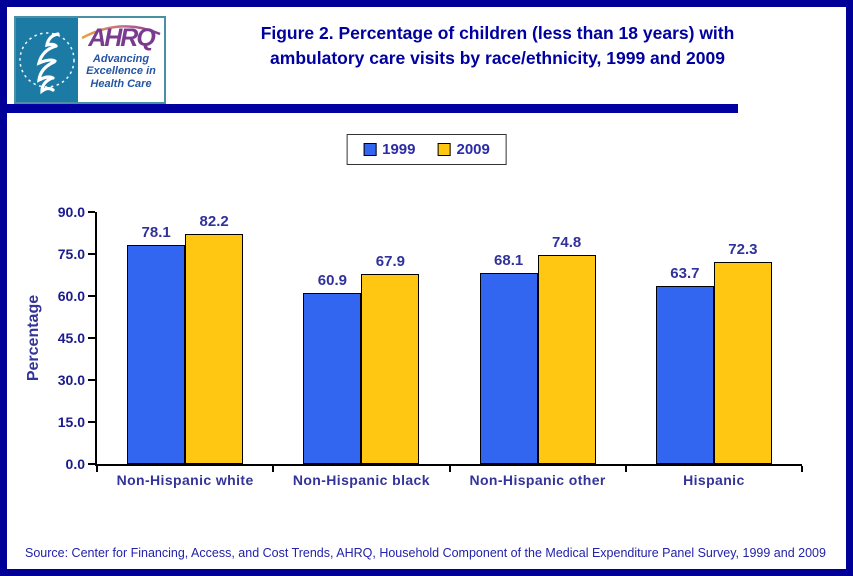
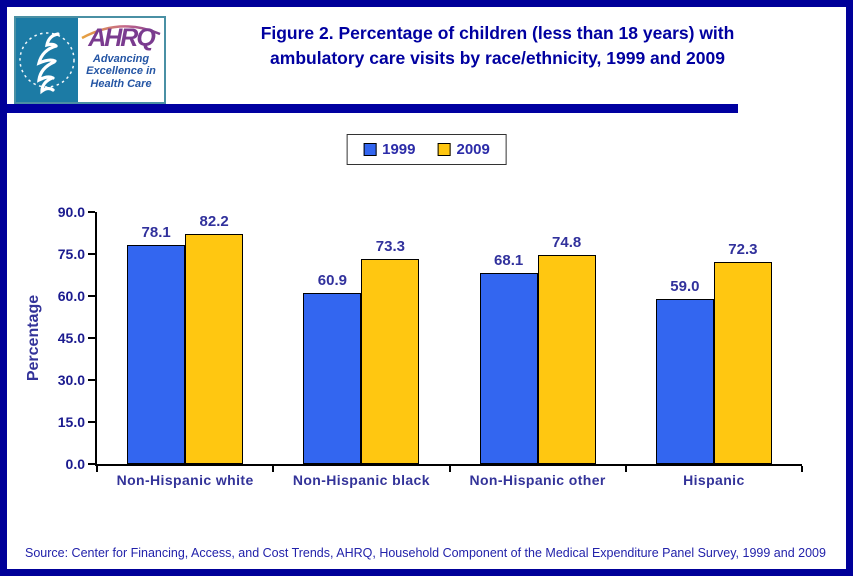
2009/Non-Hispanic black: 67.9 -> 73.3
1999/Hispanic: 63.7 -> 59.0
